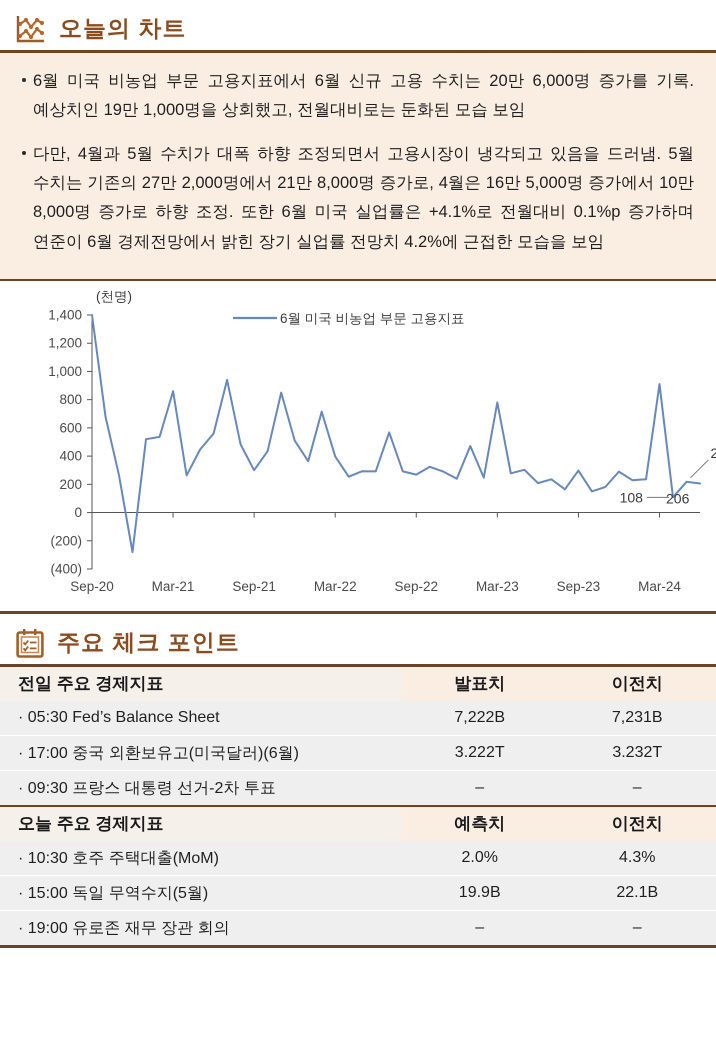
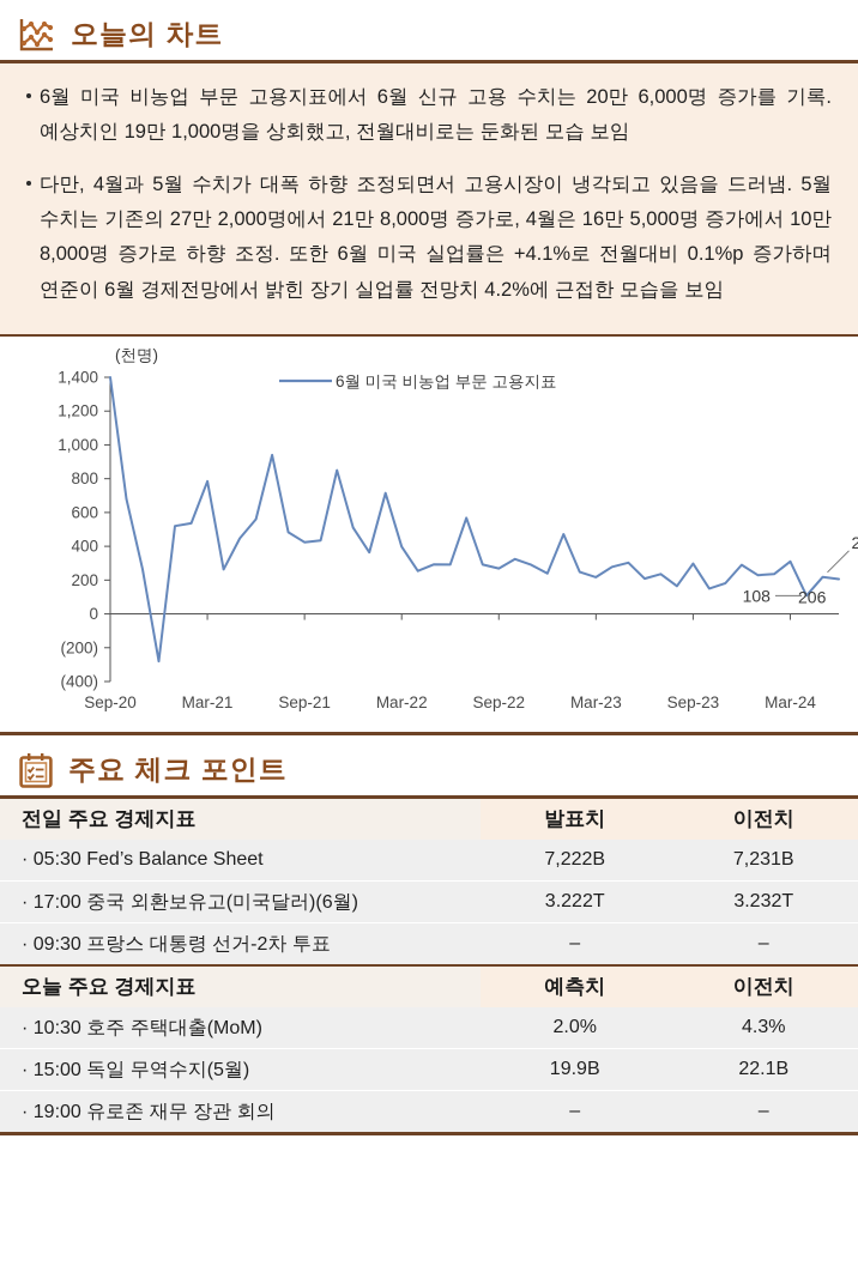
Mar-21: 860 -> 780
Sep-21: 300 -> 420
Mar-23: 780 -> 220
Mar-24: 910 -> 310
